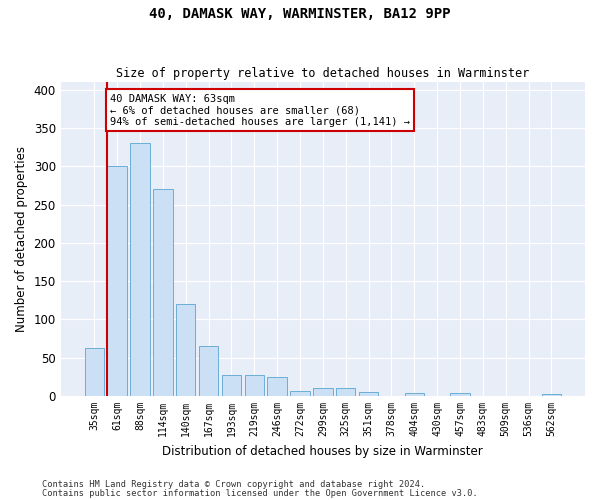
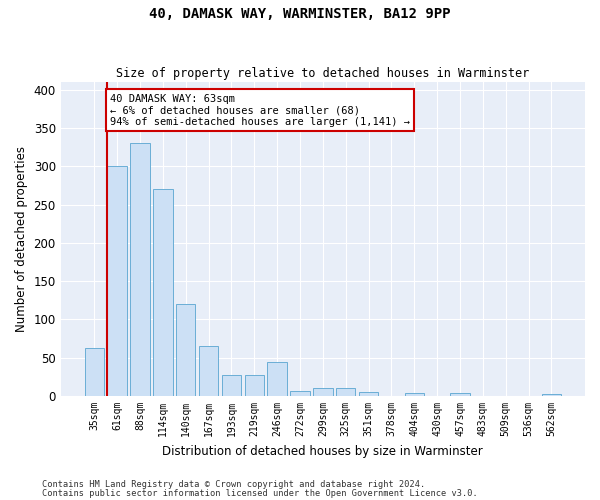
246sqm: 25 -> 44
